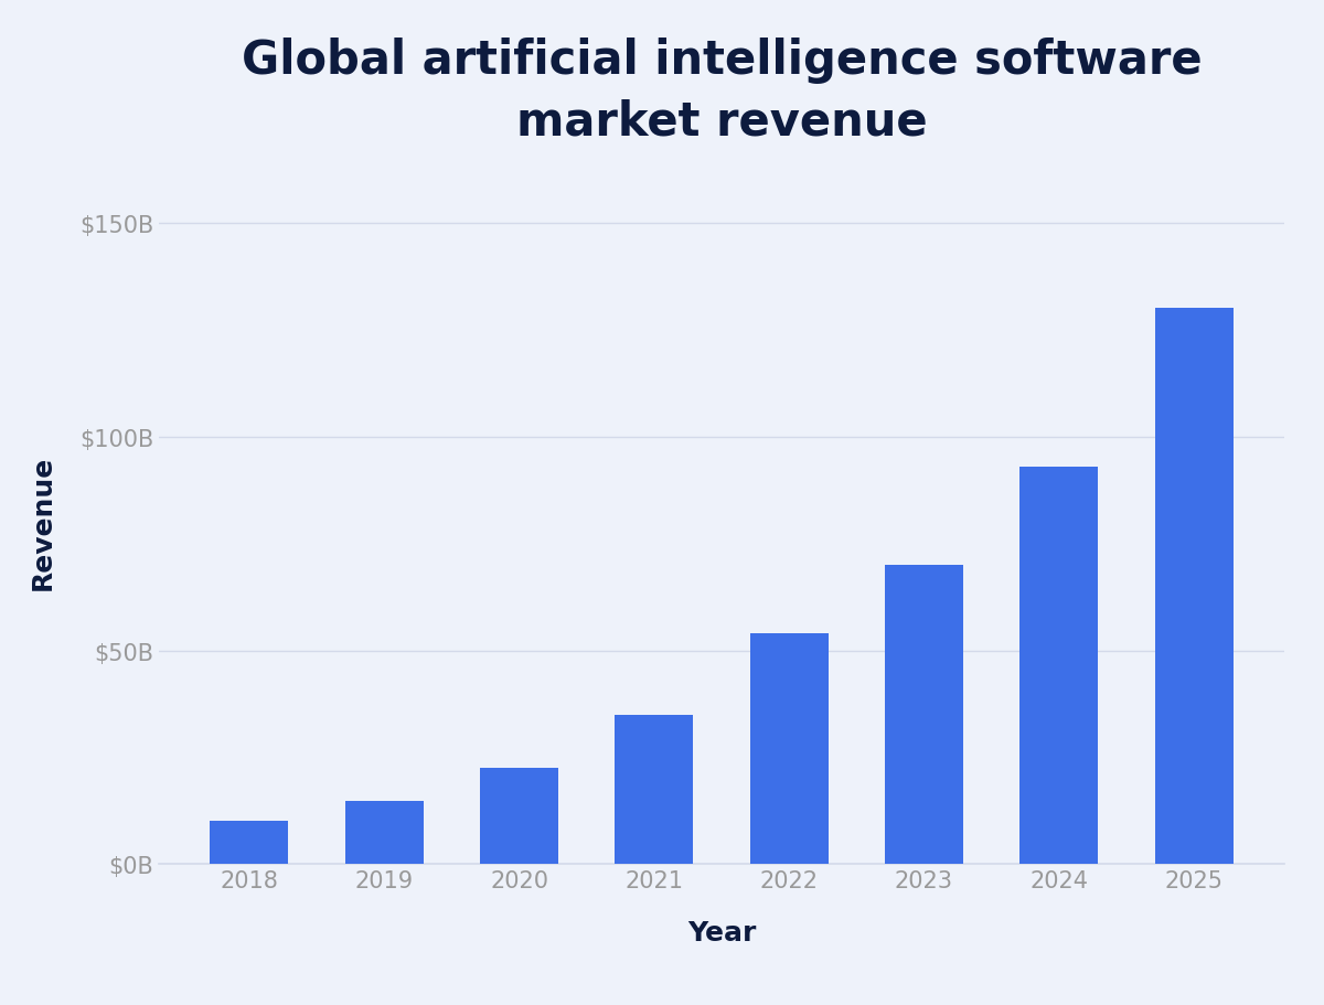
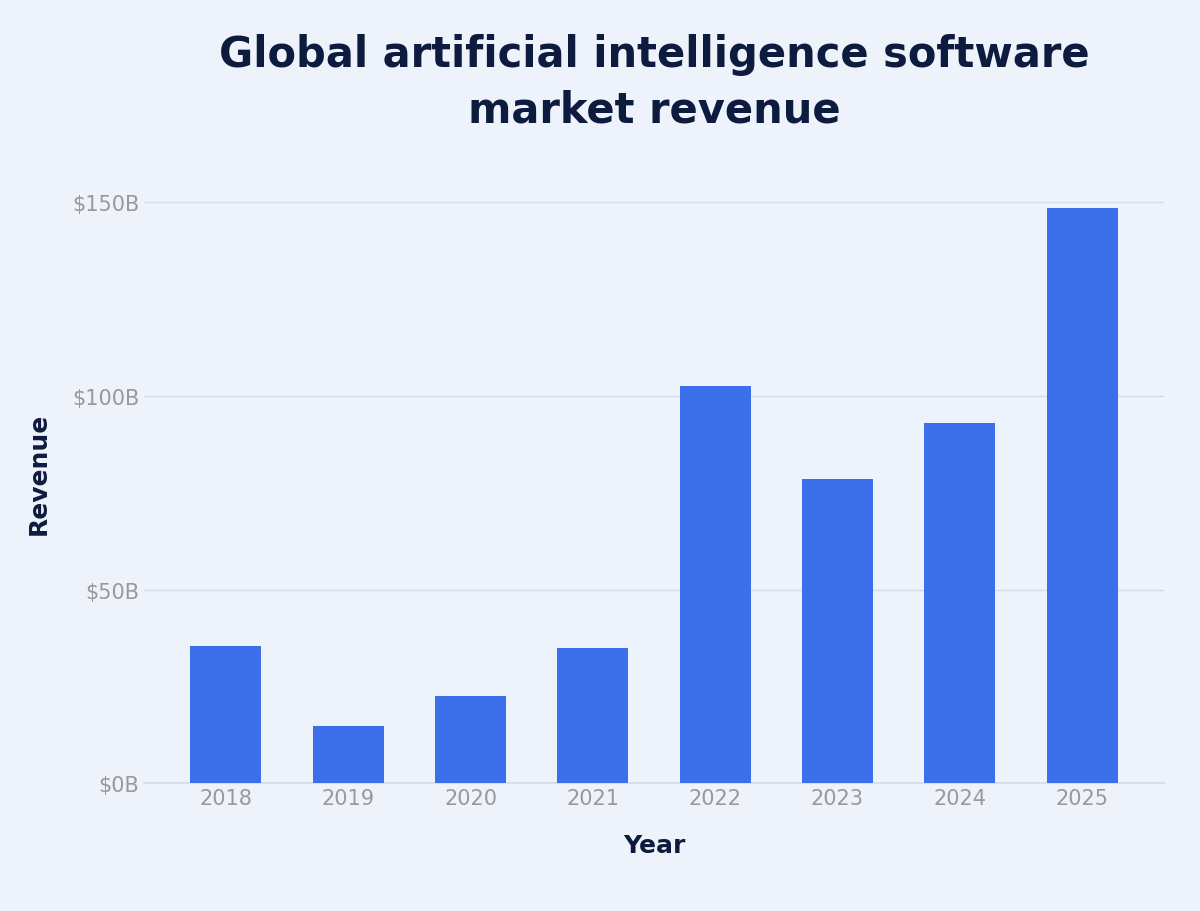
2018: $10.1B -> $35.5B
2022: $54.0B -> $102.5B
2023: $70.0B -> $78.5B
2025: $130.0B -> $148.5B
